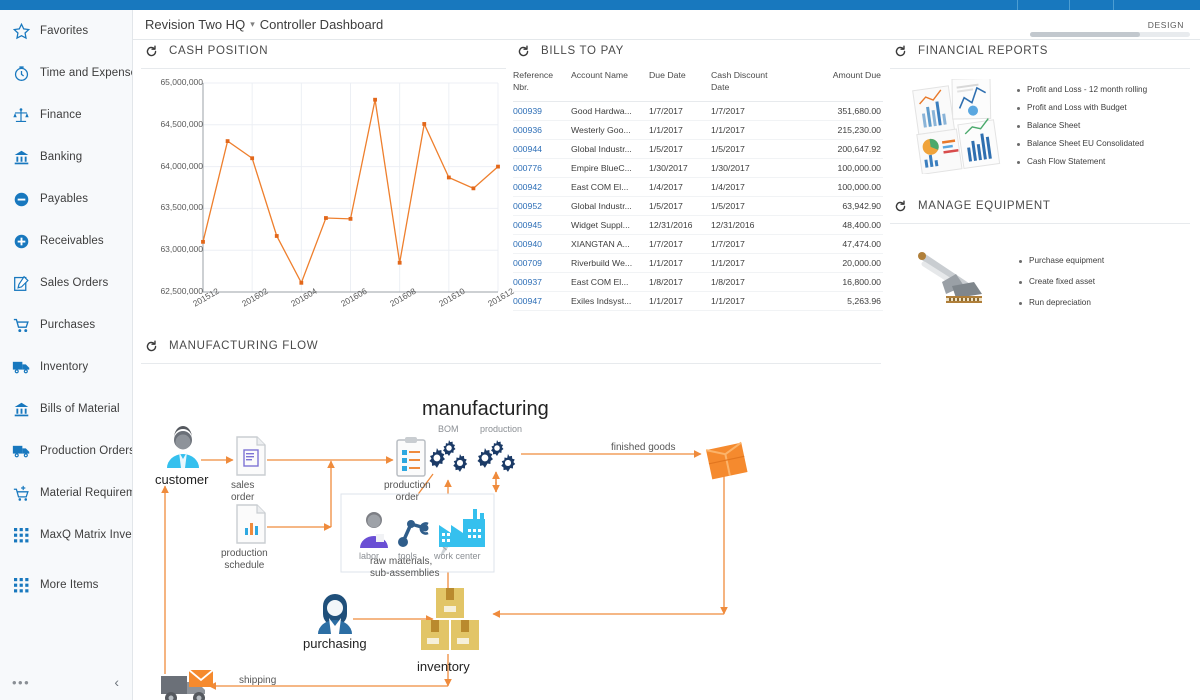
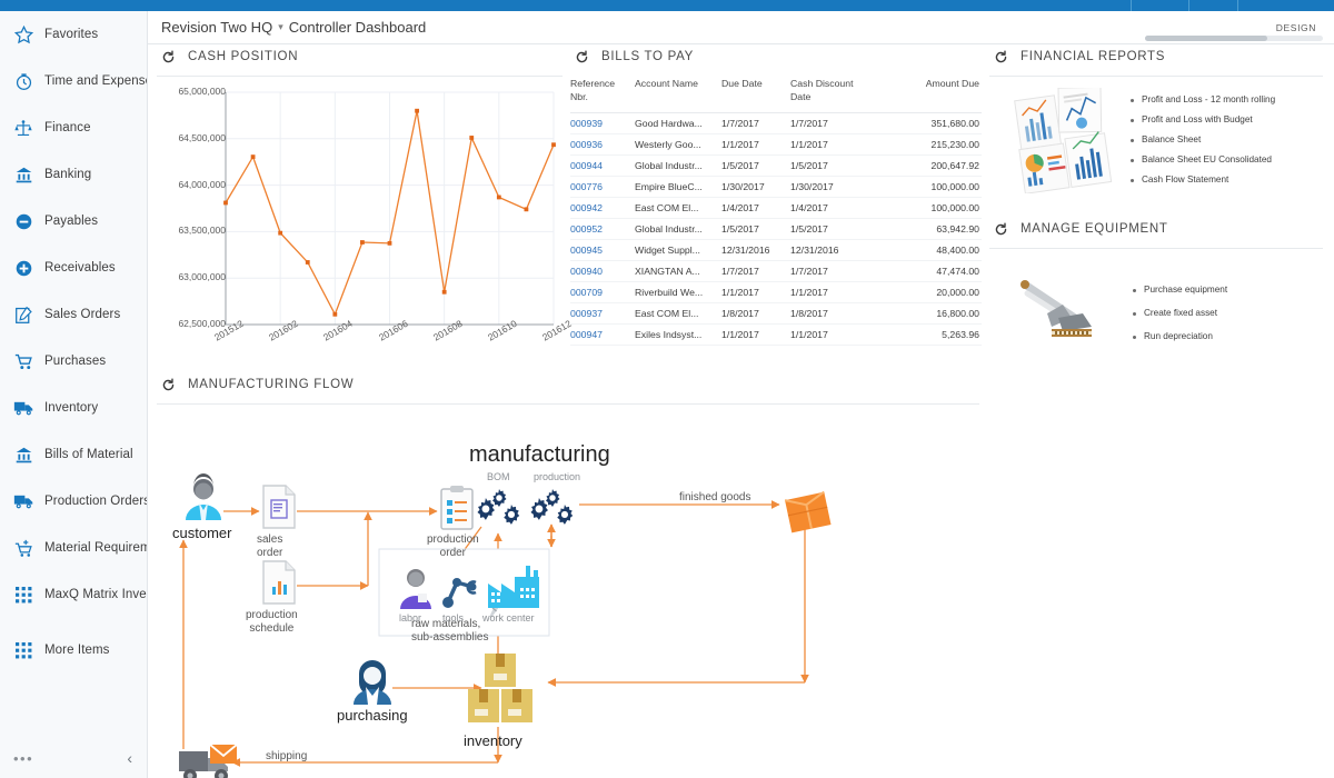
201512: 63100000 -> 63800000
201602: 64100000 -> 63500000
201612: 64000000 -> 64400000
